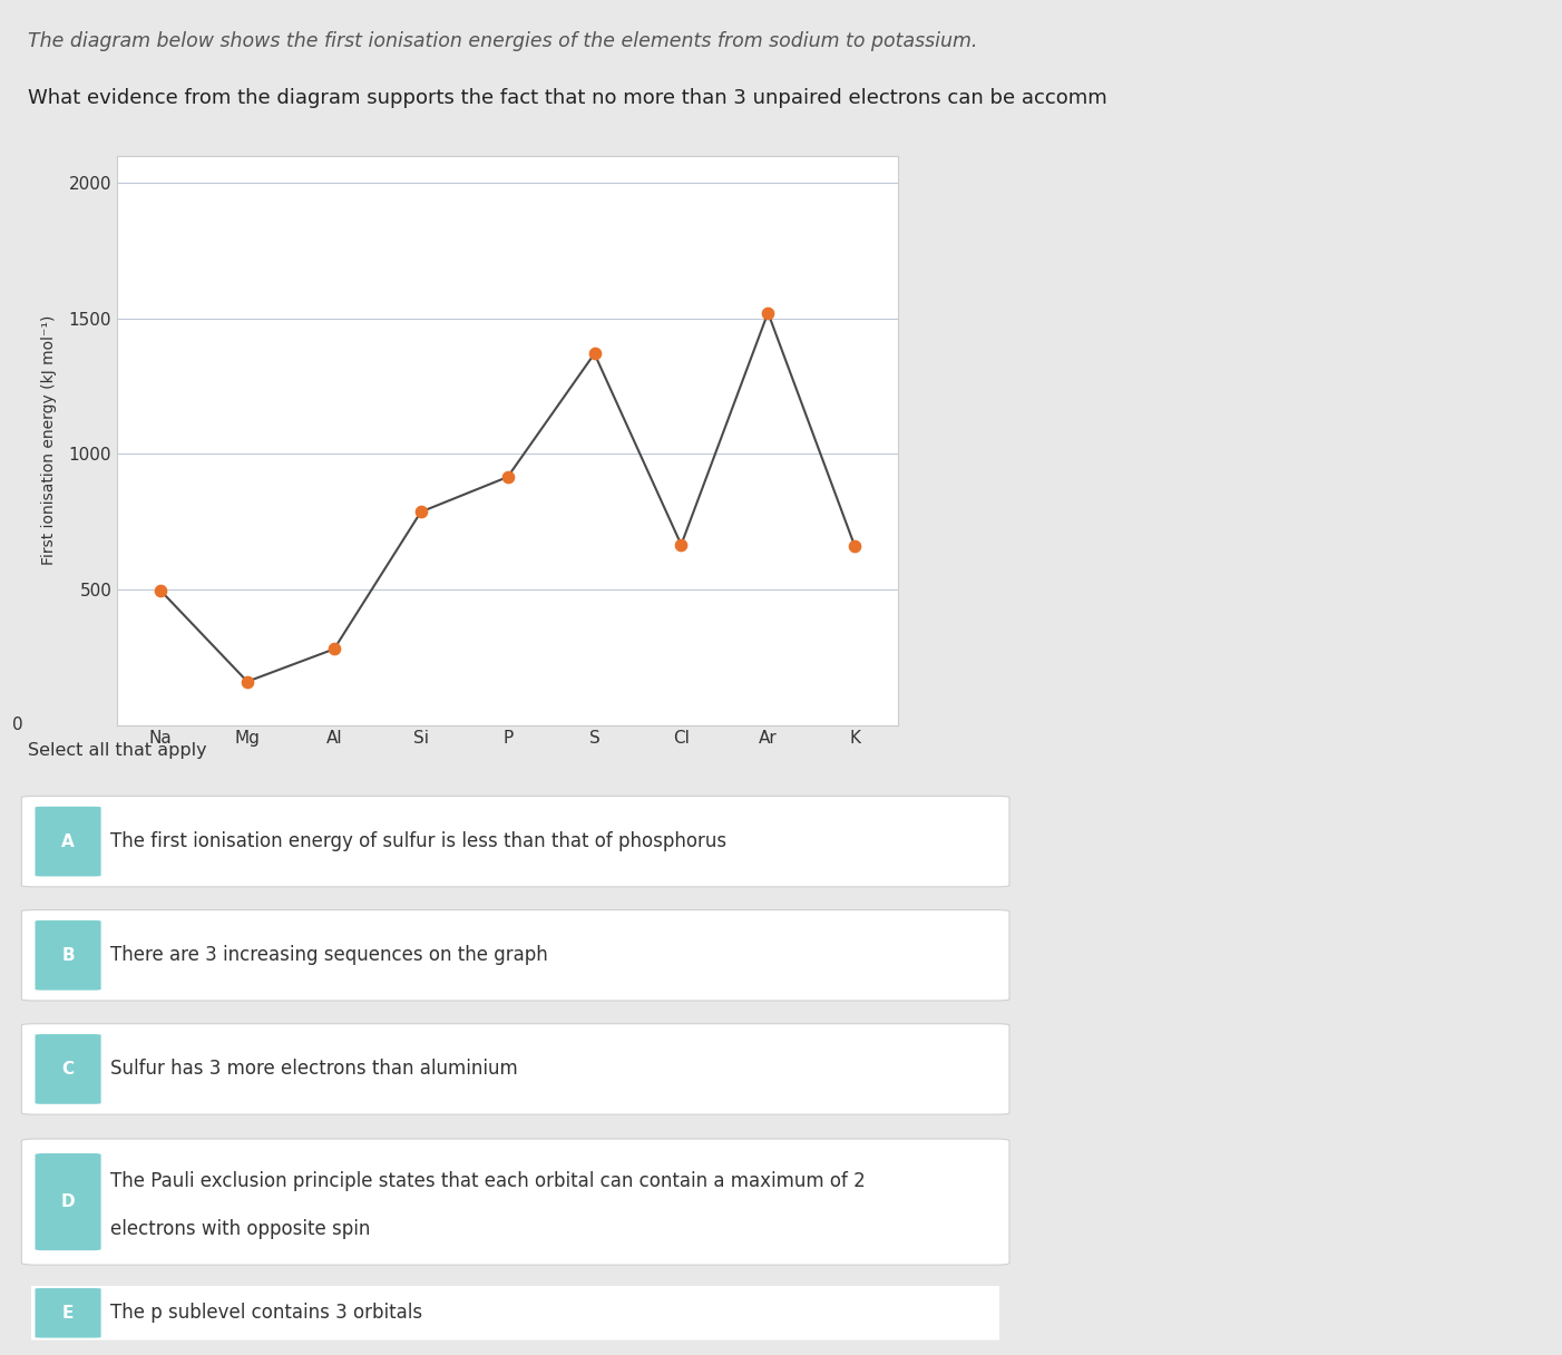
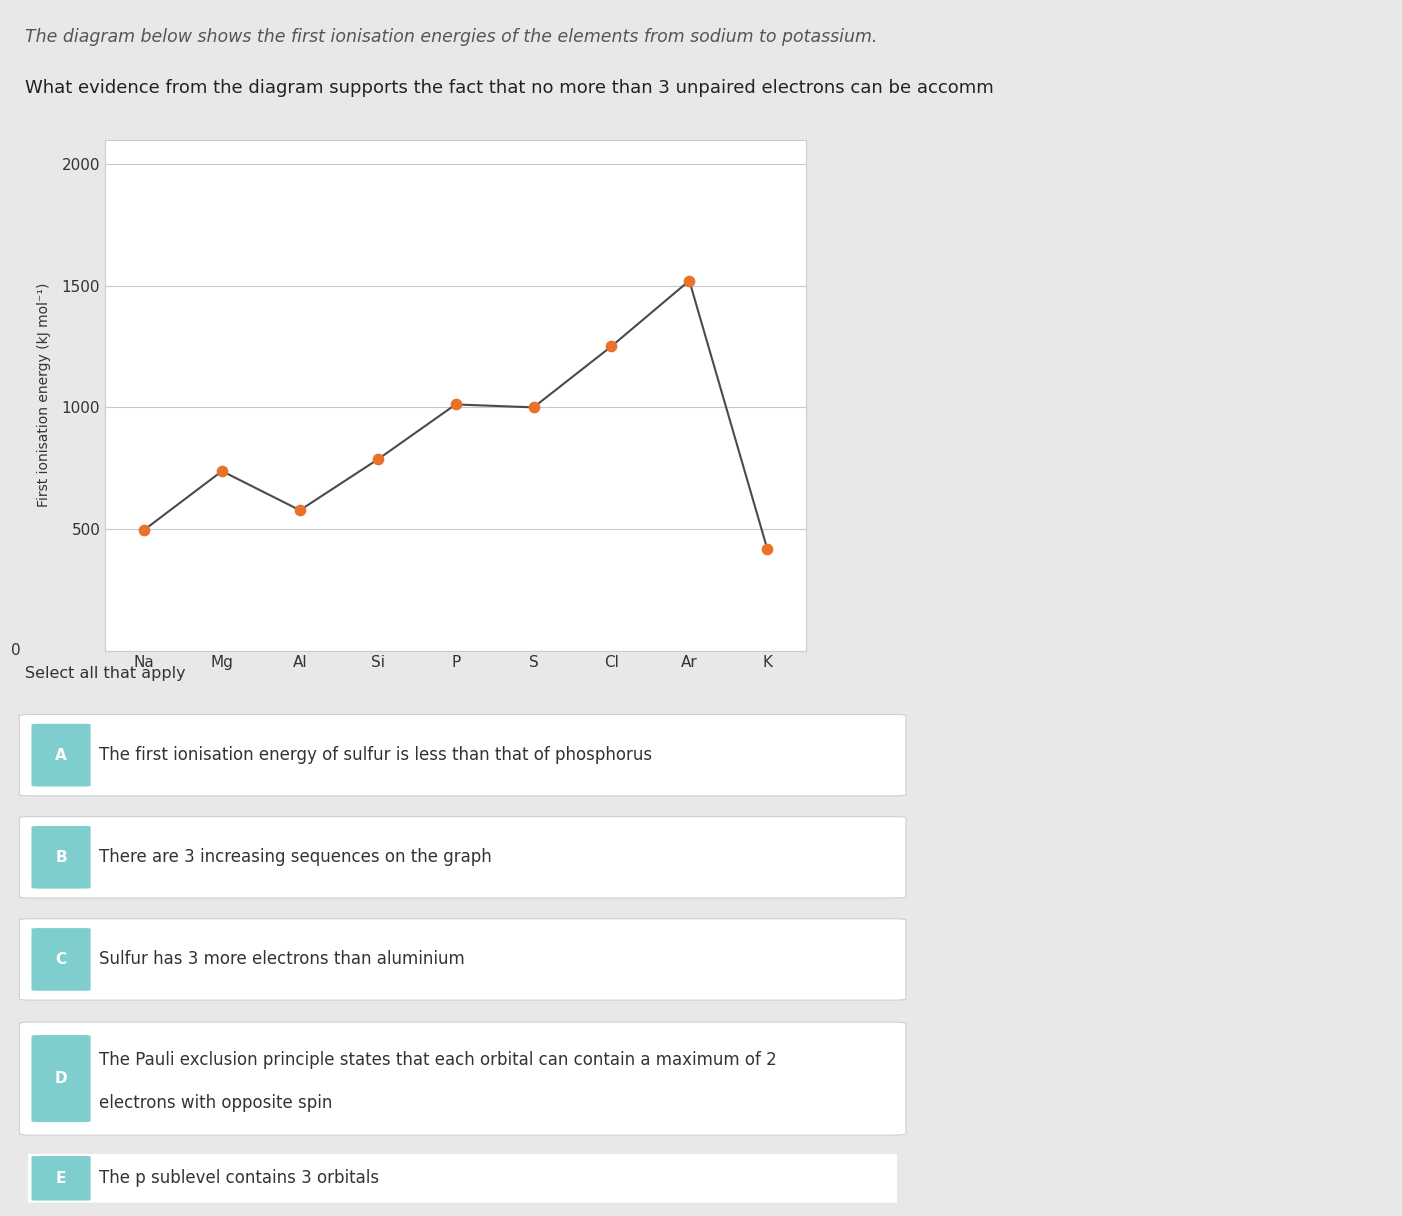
Mg: 160 -> 738
Al: 280 -> 577
P: 915 -> 1012
S: 1370 -> 1000
Cl: 665 -> 1251
K: 660 -> 419
